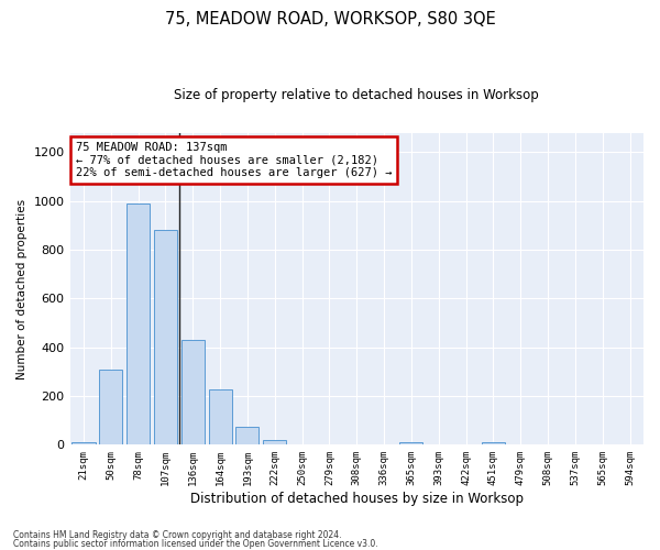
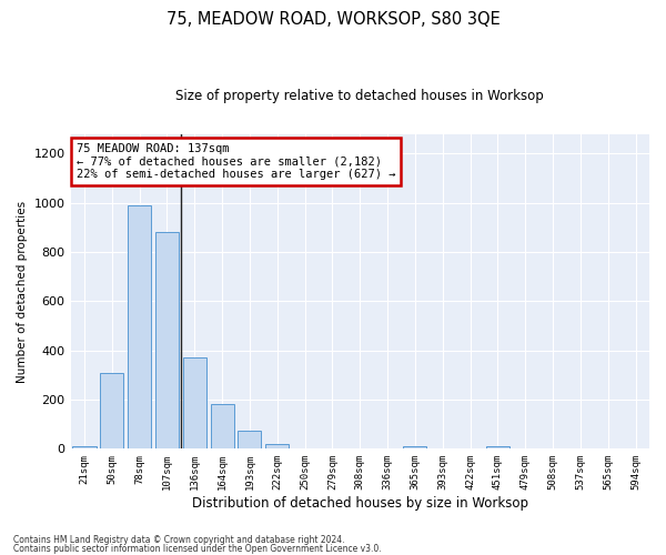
136sqm: 430 -> 370
164sqm: 225 -> 180
